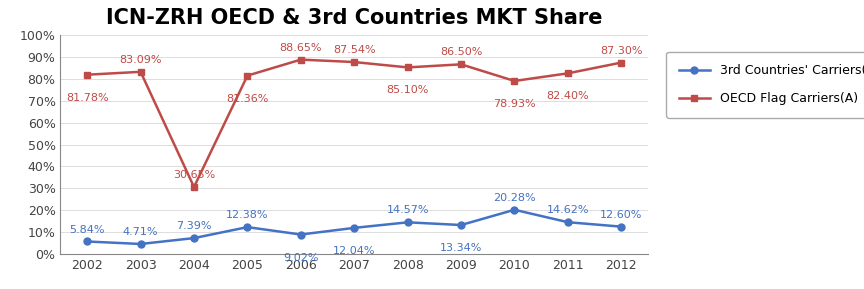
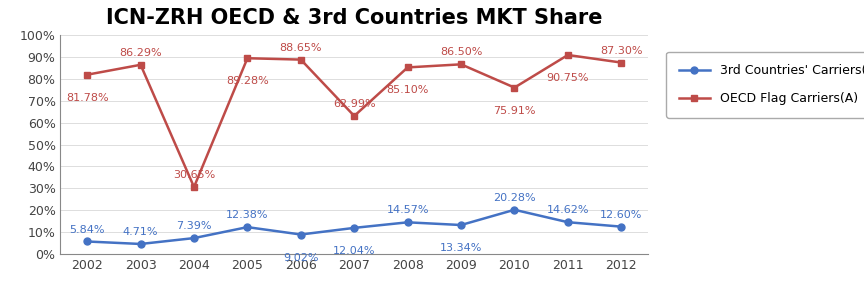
OECD Flag Carriers(A)/2003: 83.09% -> 86.29%
OECD Flag Carriers(A)/2005: 81.36% -> 89.28%
OECD Flag Carriers(A)/2007: 87.54% -> 62.99%
OECD Flag Carriers(A)/2010: 78.93% -> 75.91%
OECD Flag Carriers(A)/2011: 82.40% -> 90.75%
